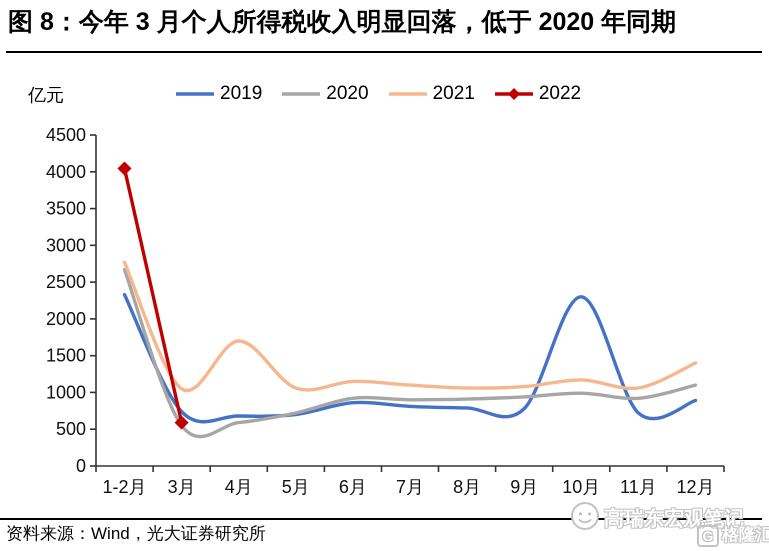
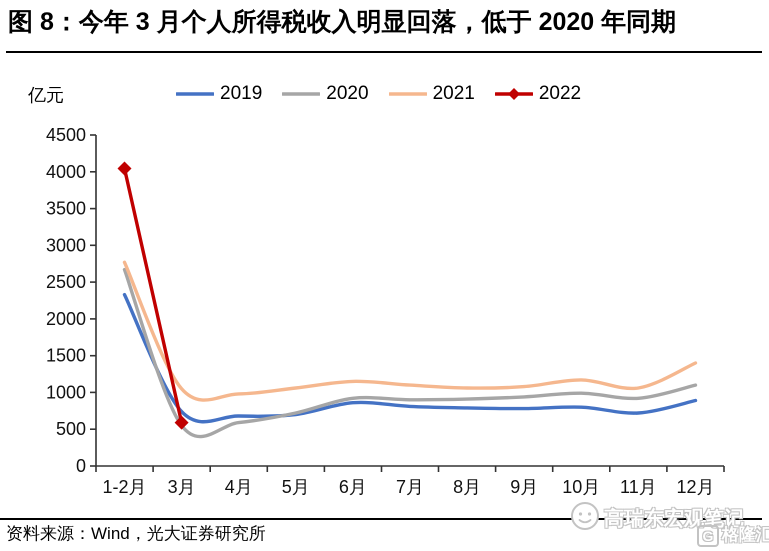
2021/4月: 1700 -> 1000
2019/10月: 2300 -> 800
